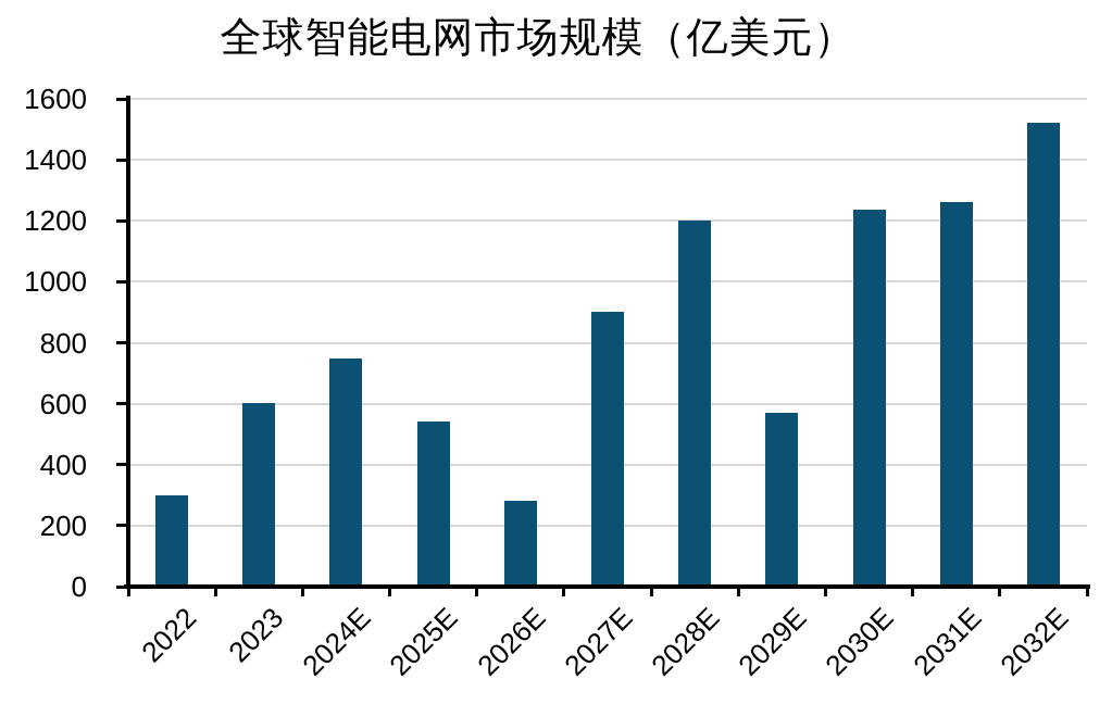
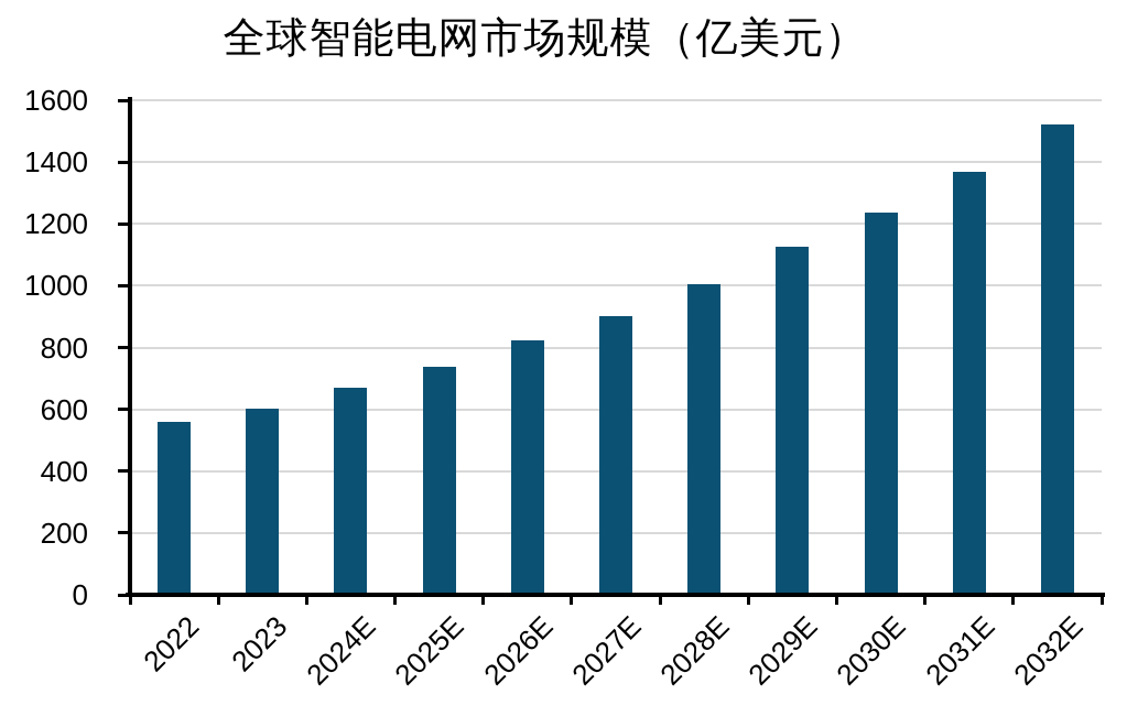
2022: 300 -> 560
2024E: 750 -> 670
2025E: 540 -> 740
2026E: 280 -> 820
2028E: 1200 -> 1000
2029E: 570 -> 1120
2031E: 1260 -> 1370
